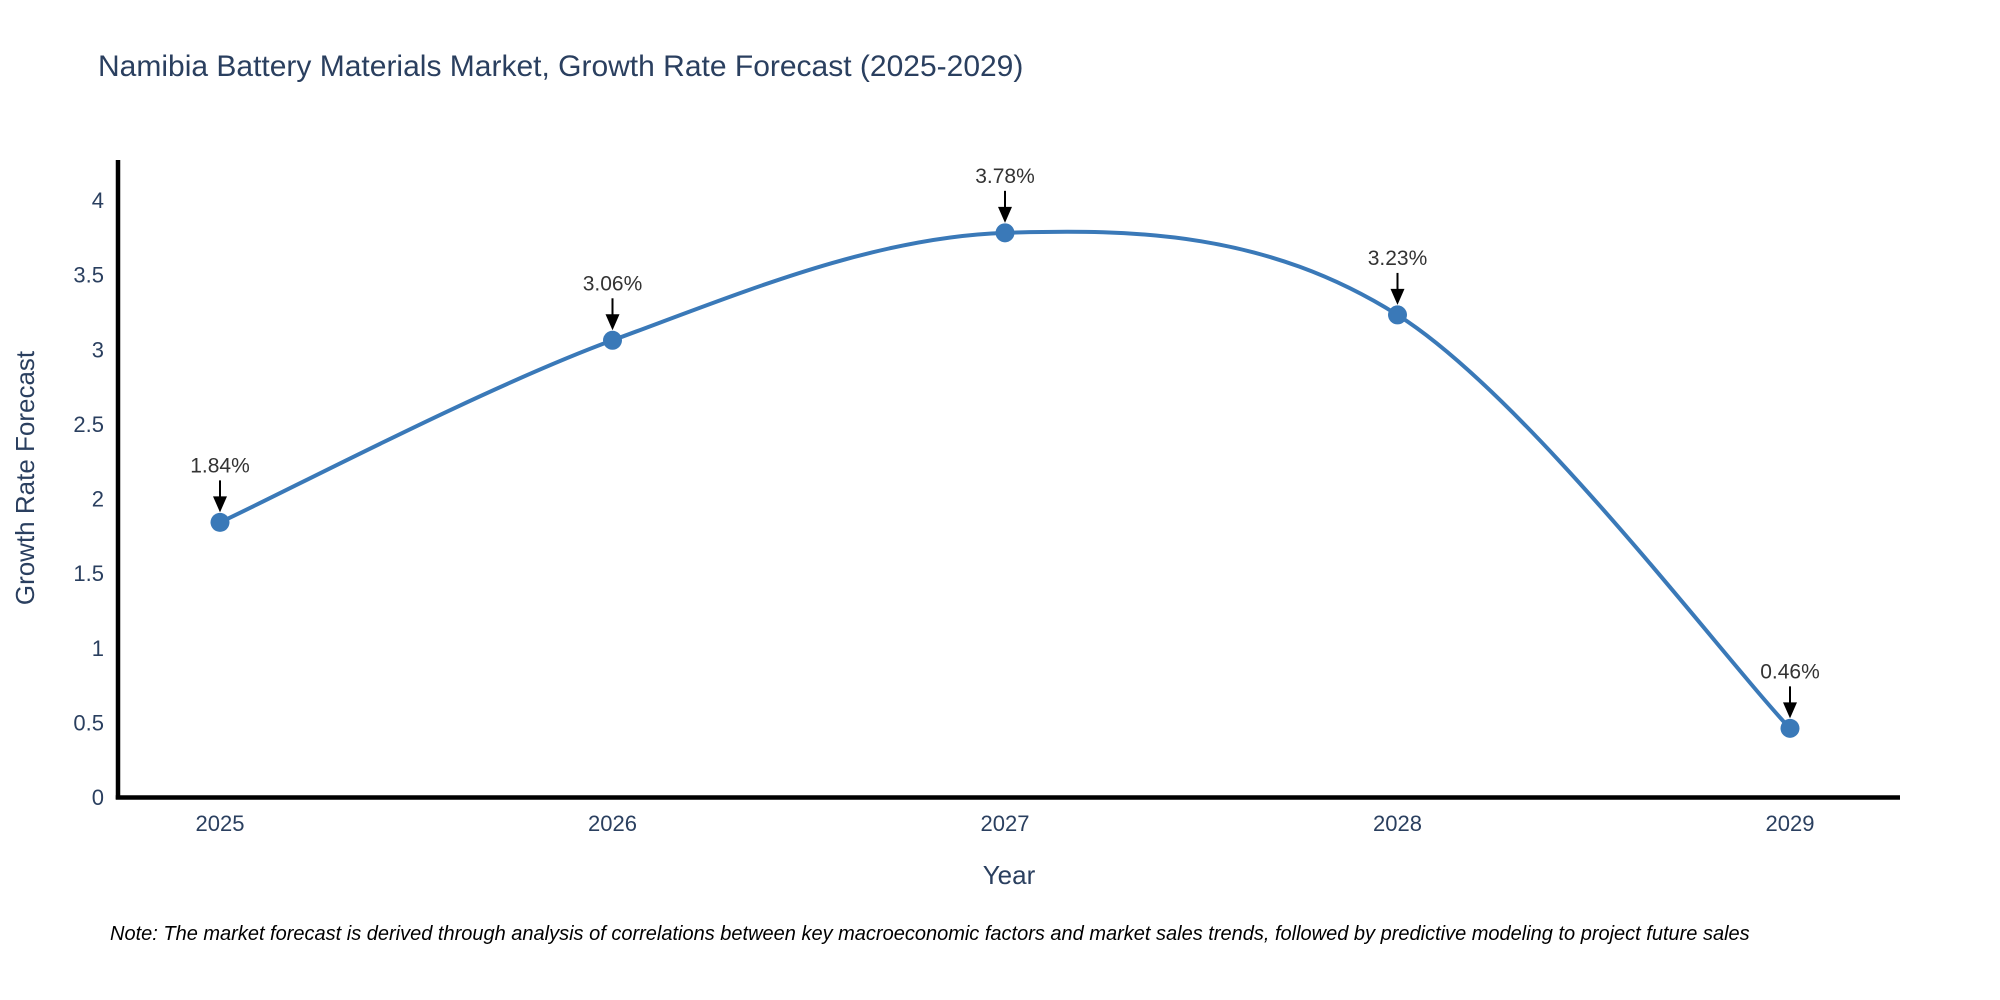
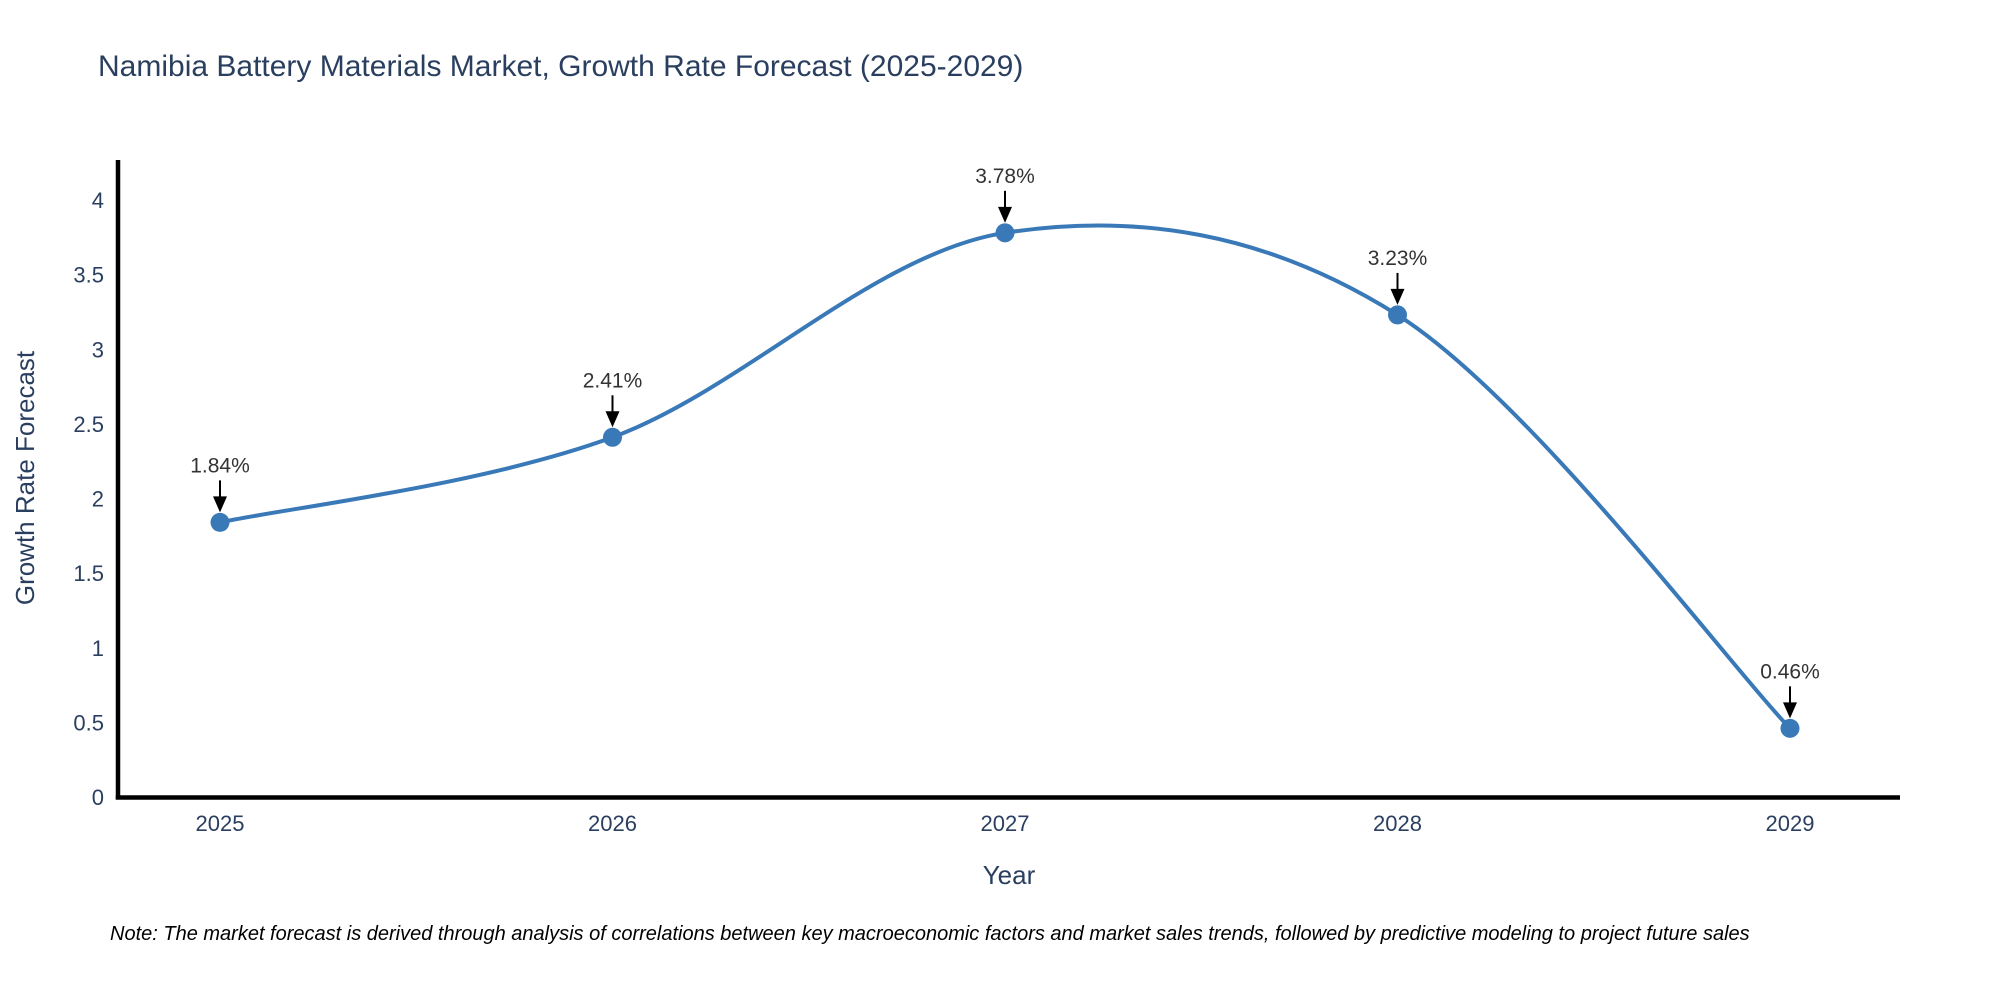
2026: 3.06% -> 2.41%
